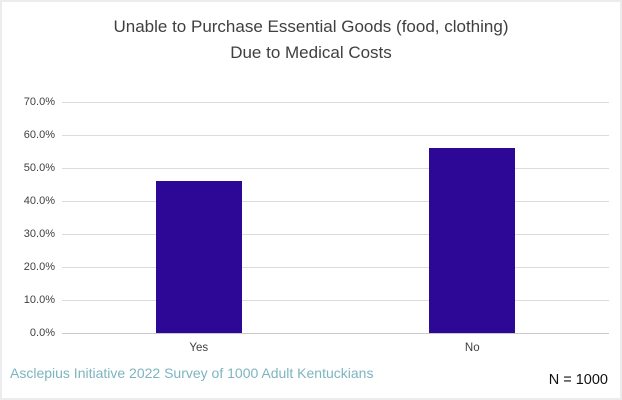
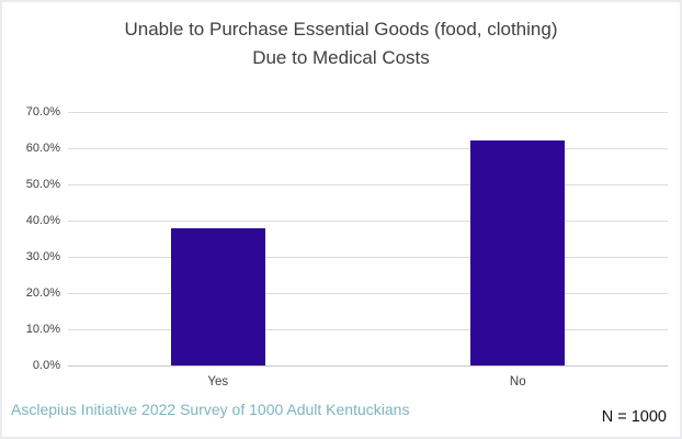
Yes: 46% -> 38%
No: 56% -> 62%
